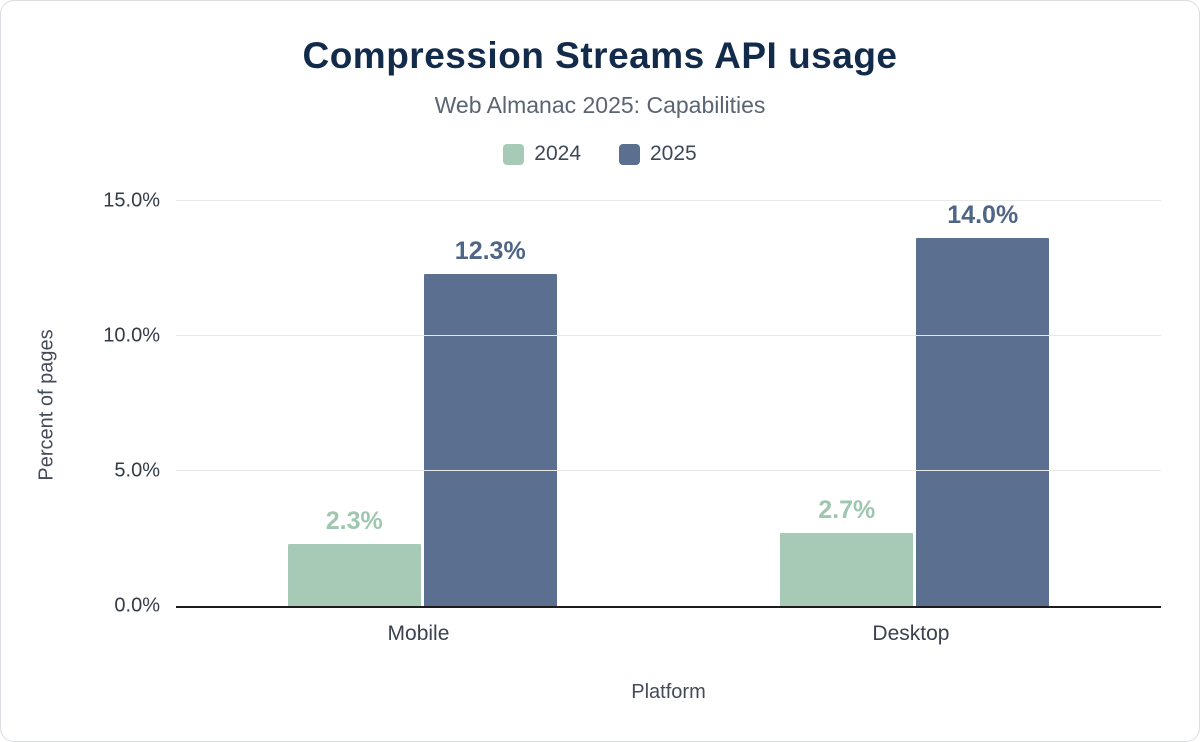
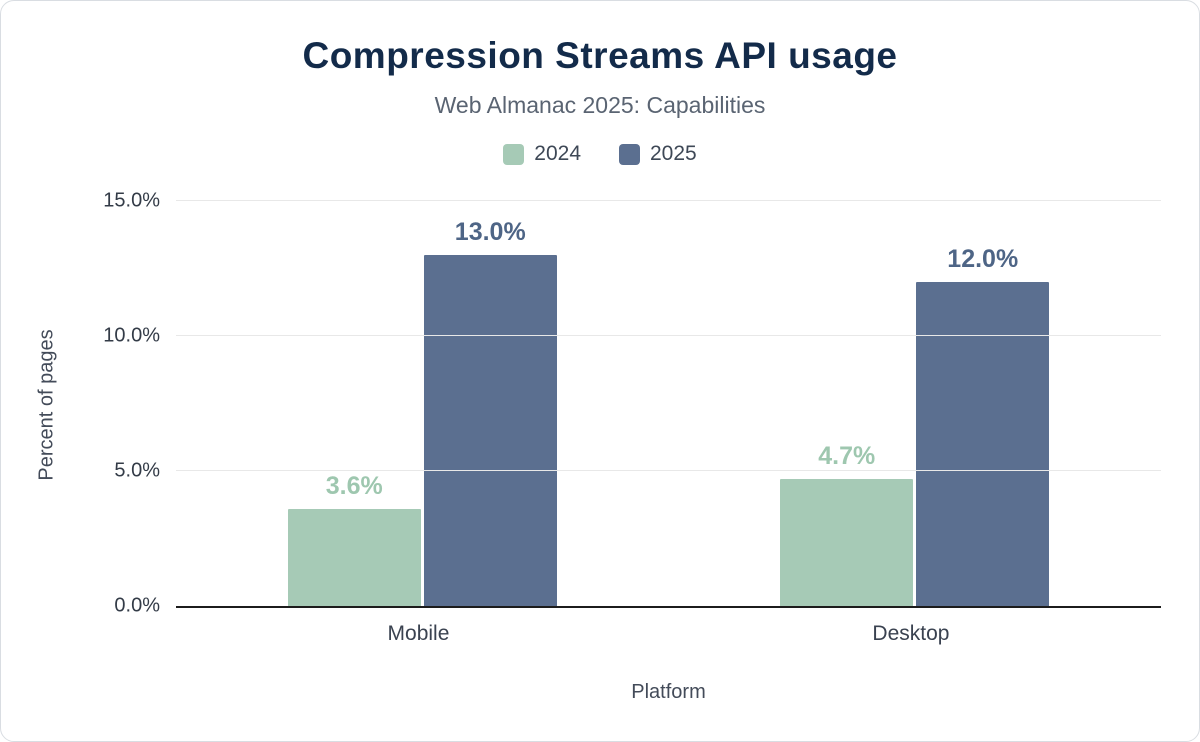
2024/Mobile: 2.3% -> 3.6%
2025/Mobile: 12.3% -> 13.0%
2024/Desktop: 2.7% -> 4.7%
2025/Desktop: 14.0% -> 12.0%
